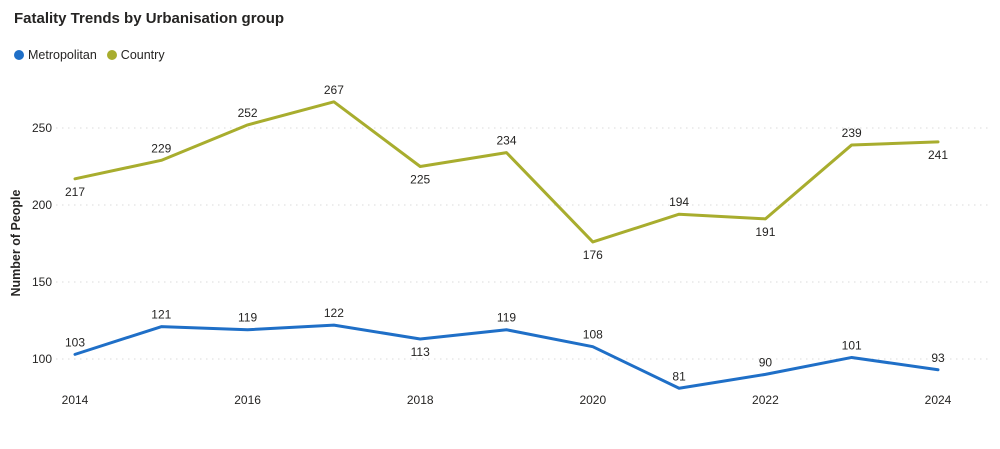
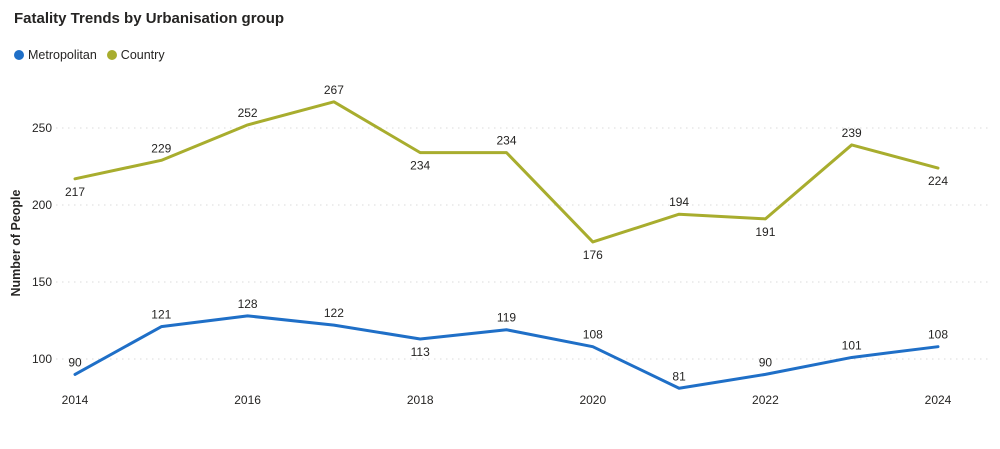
Metropolitan/2014: 103 -> 90
Metropolitan/2016: 119 -> 128
Country/2018: 225 -> 234
Metropolitan/2024: 93 -> 108
Country/2024: 241 -> 224
